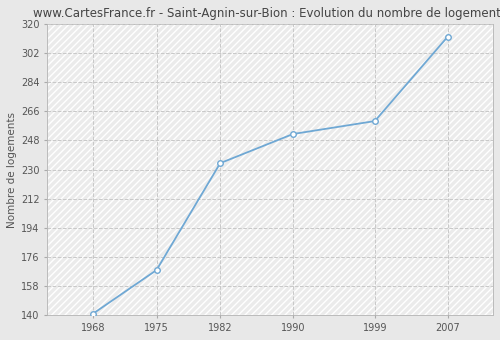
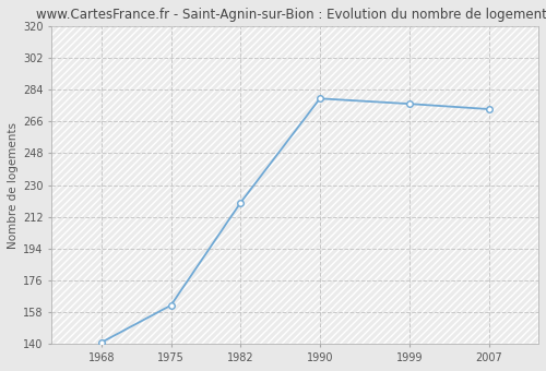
1975: 168 -> 162
1982: 234 -> 220
1990: 252 -> 279
1999: 260 -> 276
2007: 312 -> 273
